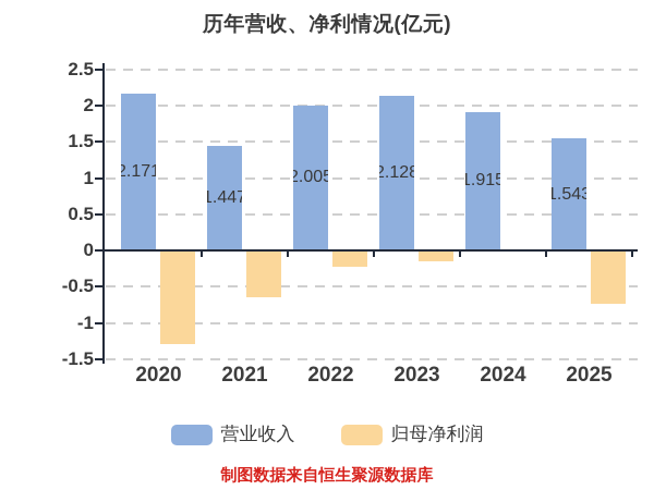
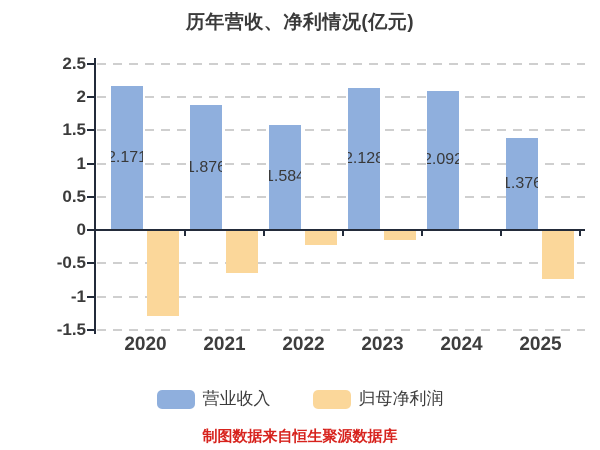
营业收入/2021: 1.447 -> 1.876
营业收入/2022: 2.005 -> 1.584
营业收入/2024: 1.915 -> 2.092
营业收入/2025: 1.543 -> 1.376
